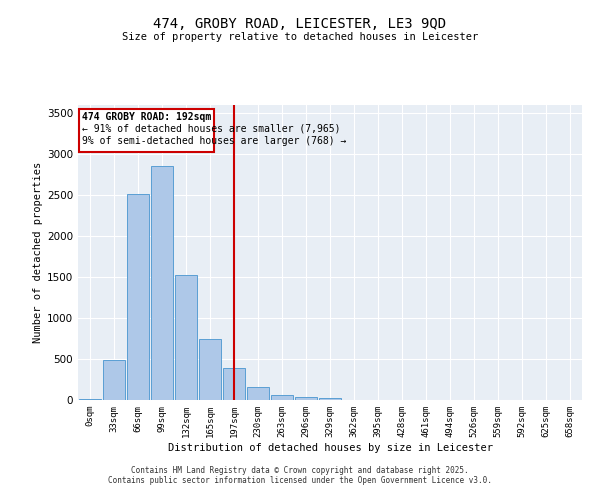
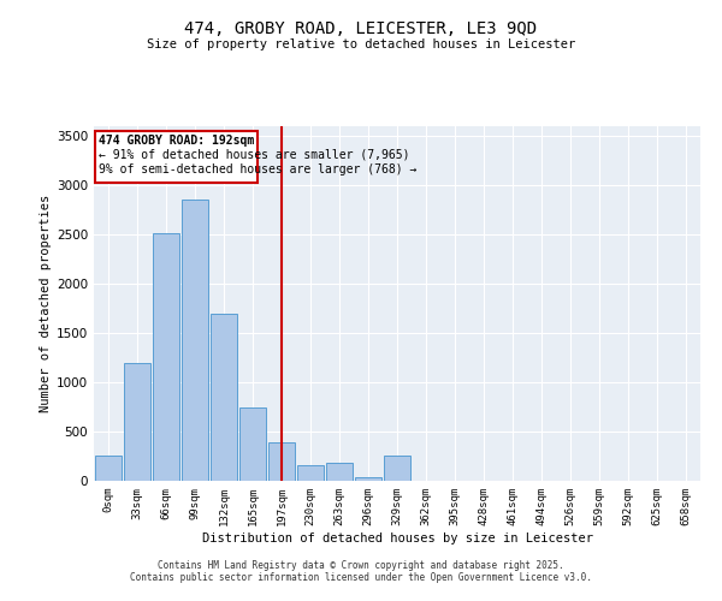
0sqm: 20 -> 260
33sqm: 490 -> 1200
132sqm: 1530 -> 1700
263sqm: 60 -> 180
329sqm: 30 -> 260
